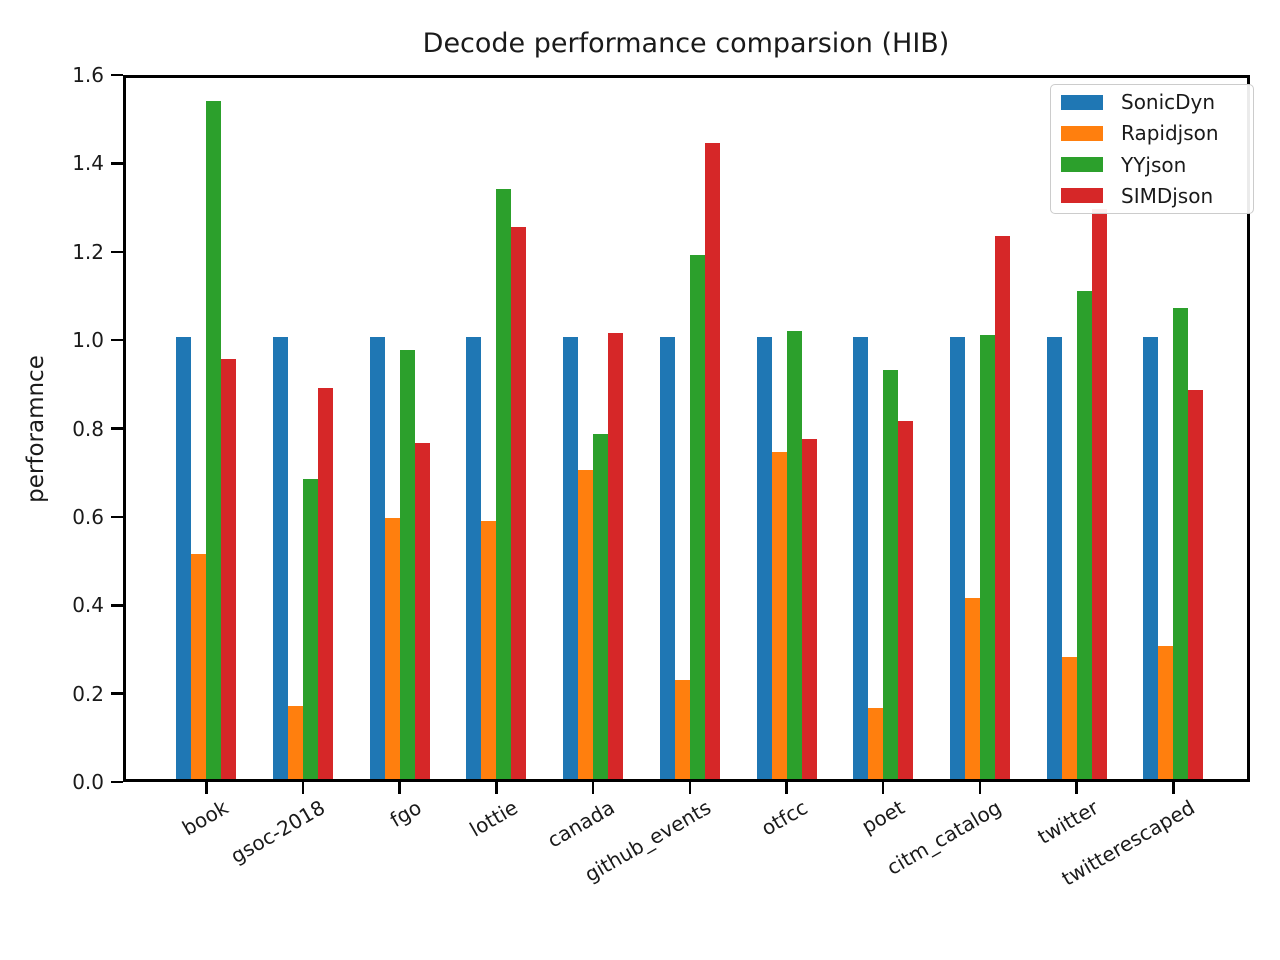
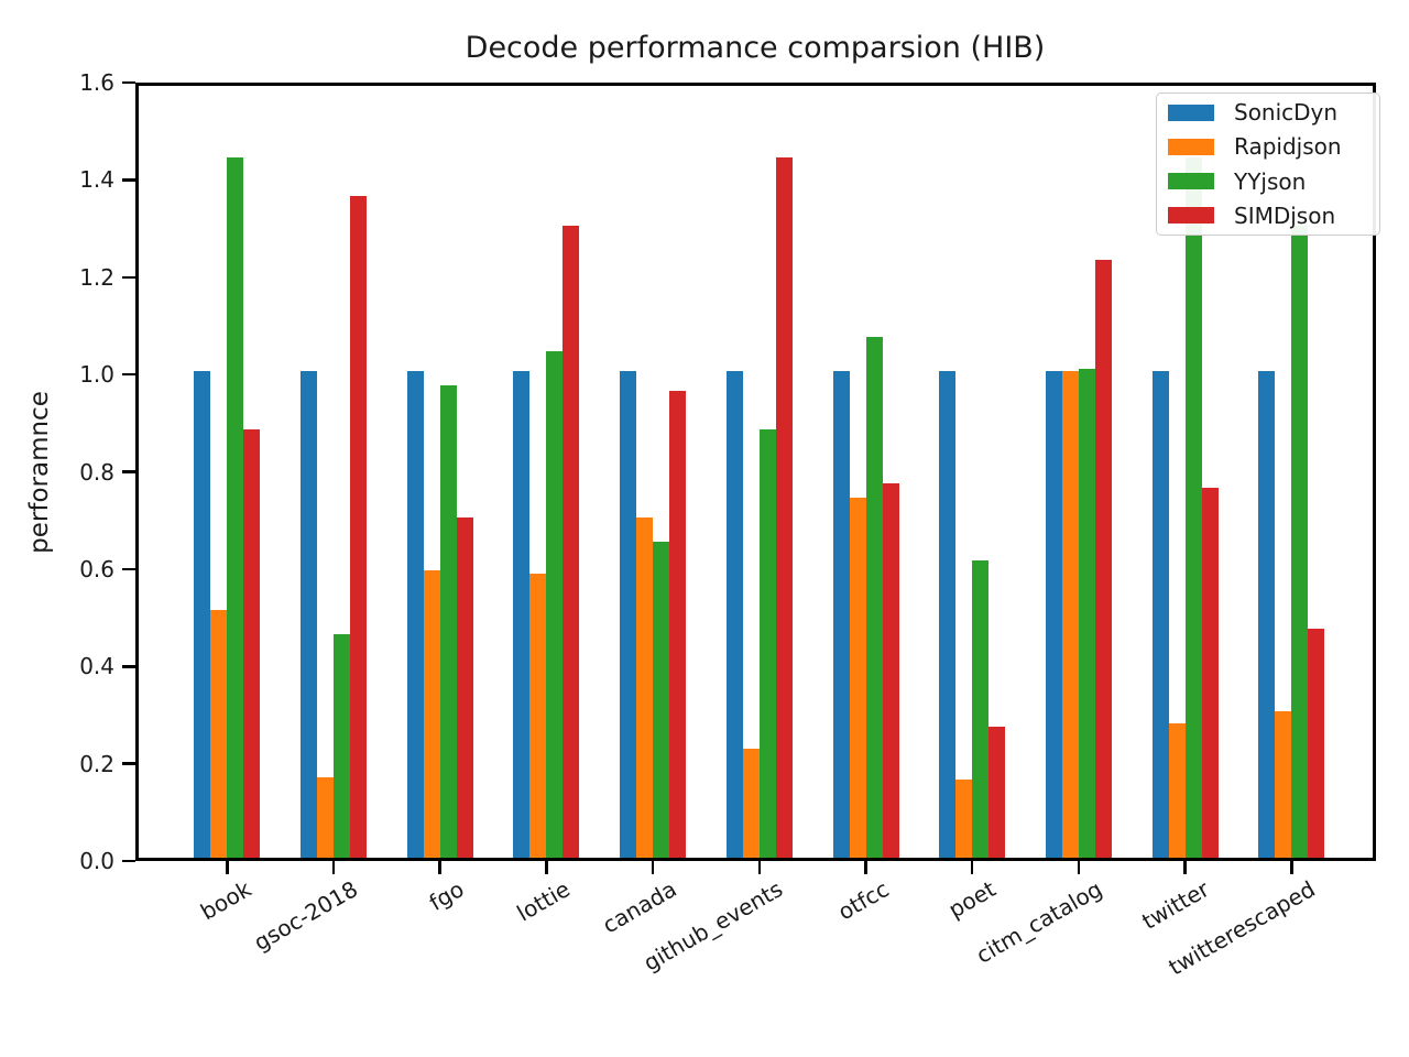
YYjson/book: 1.53 -> 1.44
SIMDjson/book: 0.95 -> 0.88
YYjson/gsoc-2018: 0.68 -> 0.46
SIMDjson/gsoc-2018: 0.89 -> 1.36
SIMDjson/fgo: 0.76 -> 0.70
YYjson/lottie: 1.33 -> 1.04
SIMDjson/lottie: 1.25 -> 1.30
YYjson/canada: 0.78 -> 0.65
SIMDjson/canada: 1.01 -> 0.96
YYjson/github_events: 1.19 -> 0.88
YYjson/otfcc: 1.01 -> 1.07
YYjson/poet: 0.93 -> 0.61
SIMDjson/poet: 0.81 -> 0.27
Rapidjson/citm_catalog: 0.41 -> 1.00
YYjson/twitter: 1.10 -> 1.44
SIMDjson/twitter: 1.29 -> 0.76
YYjson/twitterescaped: 1.06 -> 1.30
SIMDjson/twitterescaped: 0.88 -> 0.47
